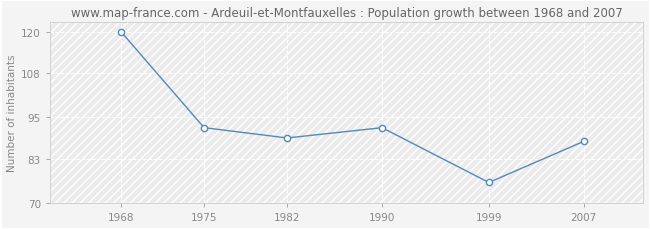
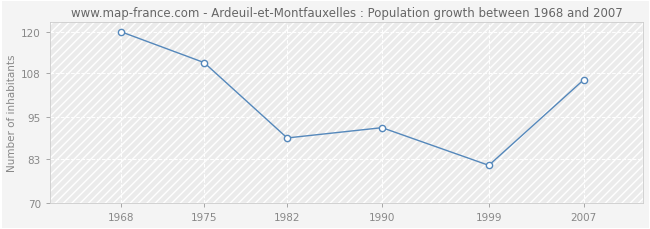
1975: 92 -> 111
1999: 76 -> 81
2007: 88 -> 106
